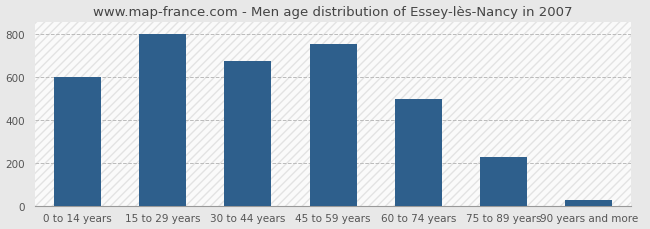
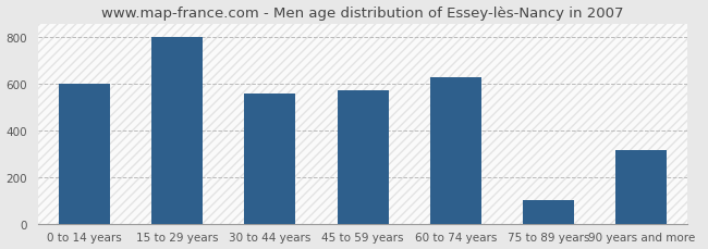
30 to 44 years: 675 -> 560
45 to 59 years: 755 -> 575
60 to 74 years: 500 -> 630
75 to 89 years: 226 -> 100
90 years and more: 25 -> 315
